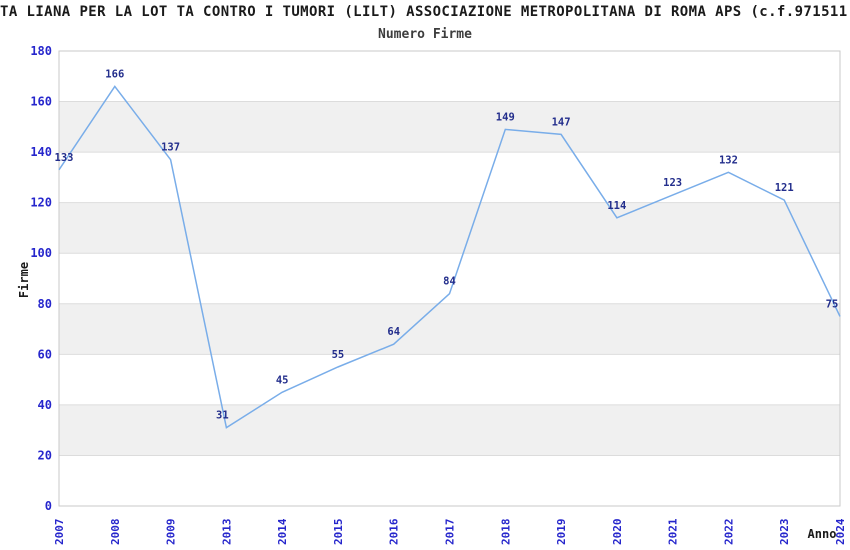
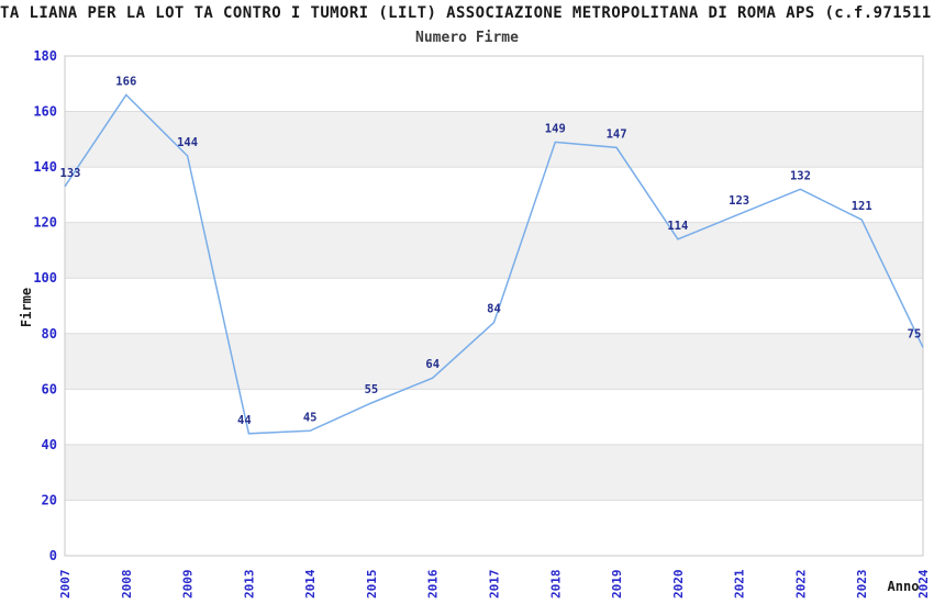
2009: 137 -> 144
2013: 31 -> 44
